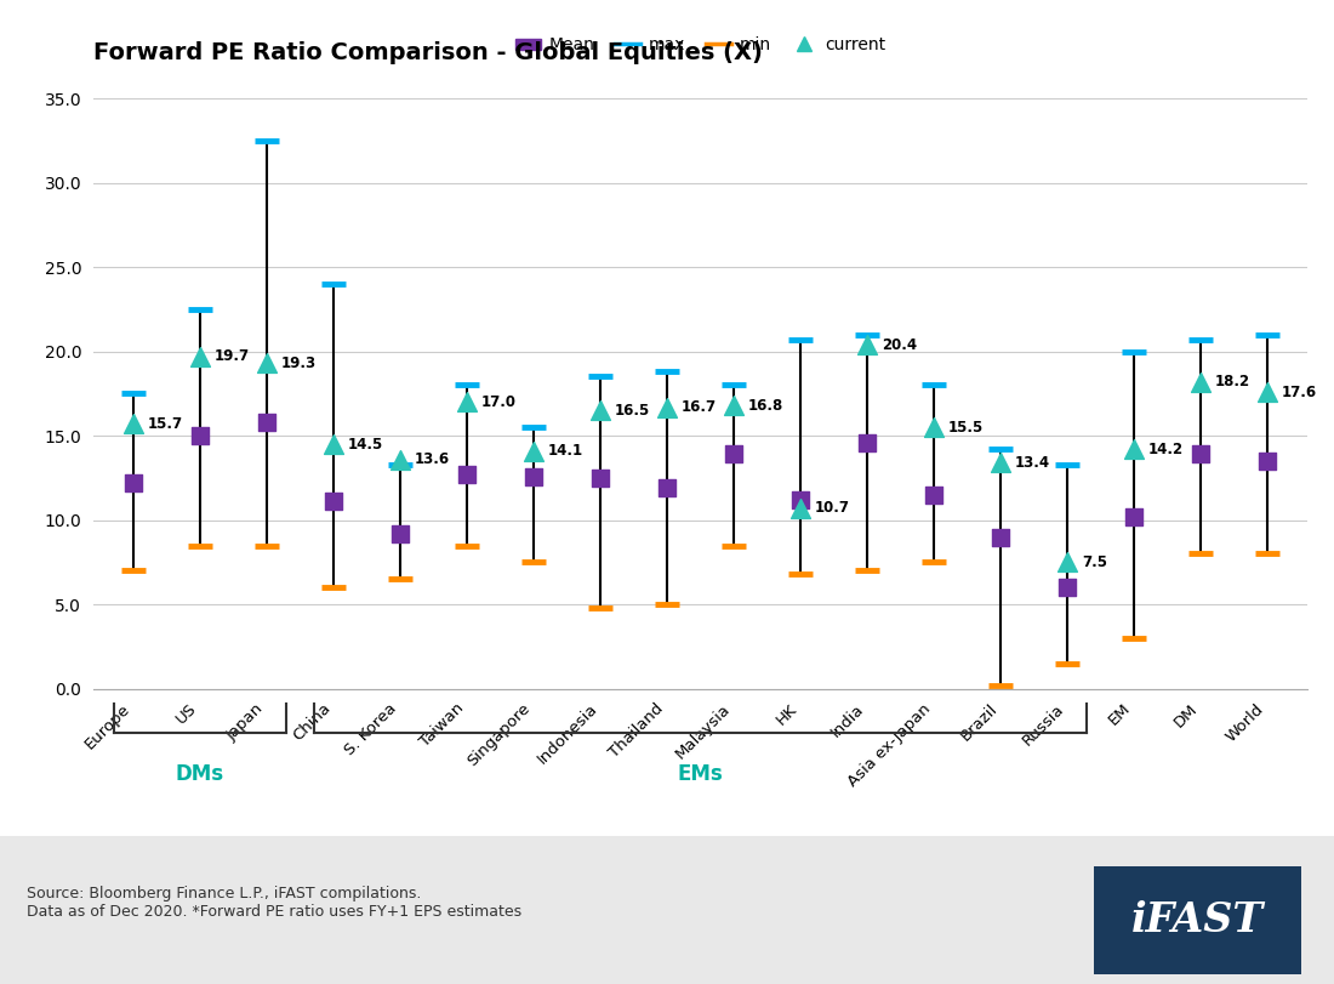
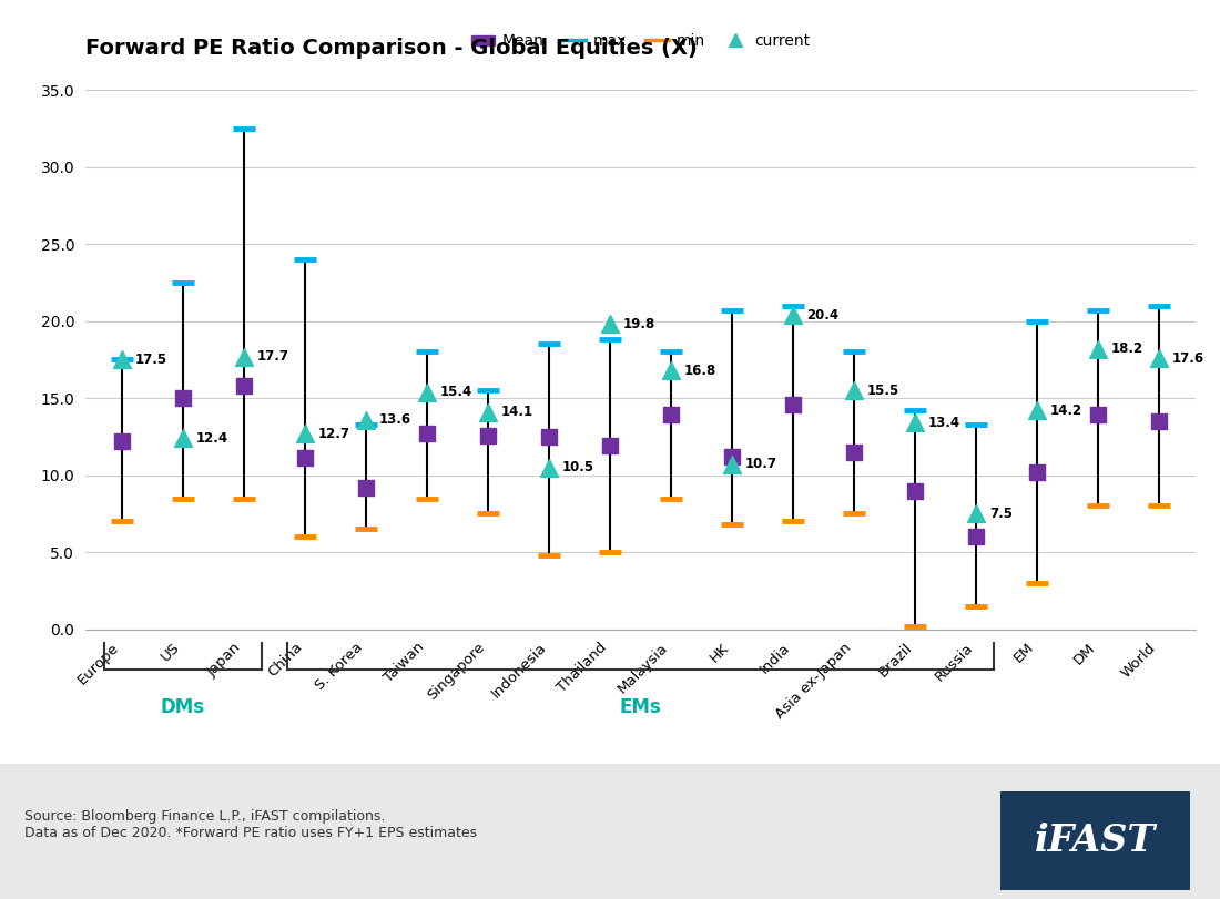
current/Europe: 15.7 -> 17.5
current/US: 19.7 -> 12.4
current/Japan: 19.3 -> 17.7
current/China: 14.5 -> 12.7
current/Taiwan: 17.0 -> 15.4
current/Indonesia: 16.5 -> 10.5
current/Thailand: 16.7 -> 19.8
